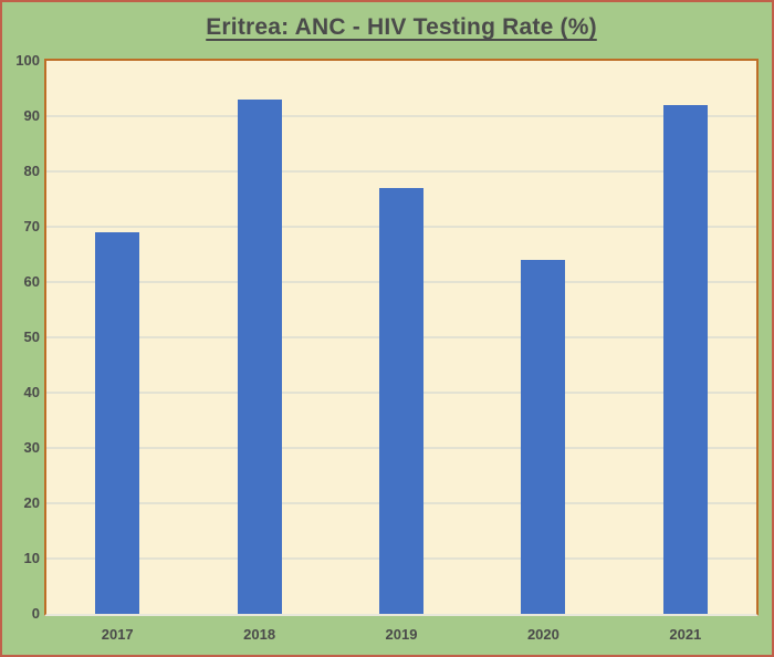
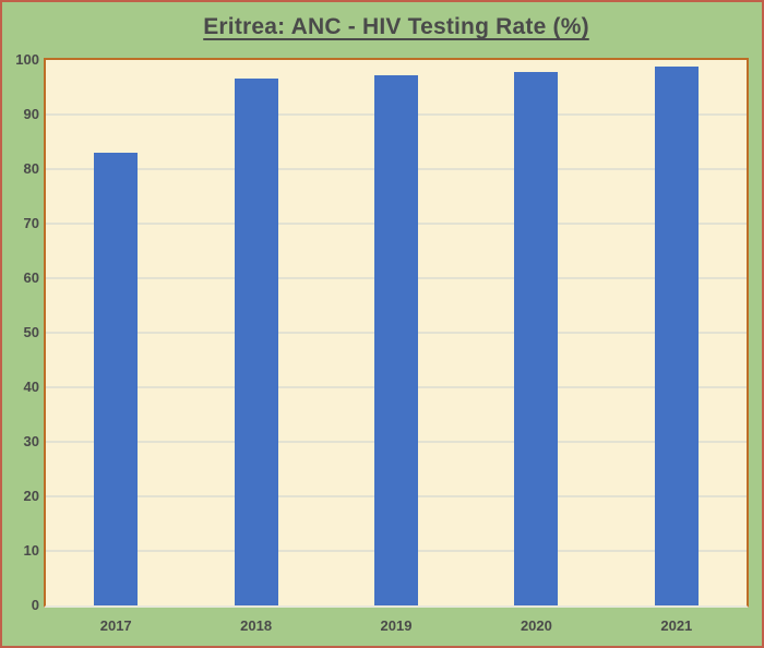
2017: 69 -> 83
2018: 93 -> 97
2019: 77 -> 97
2020: 64 -> 98
2021: 92 -> 99
